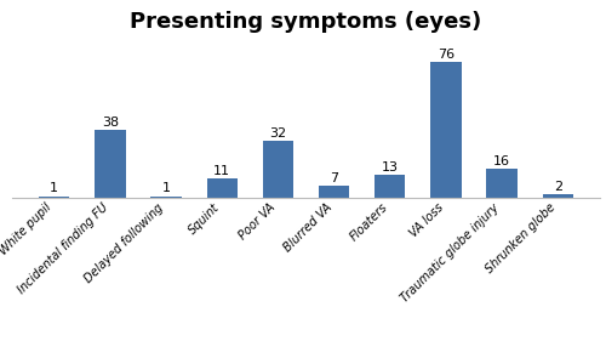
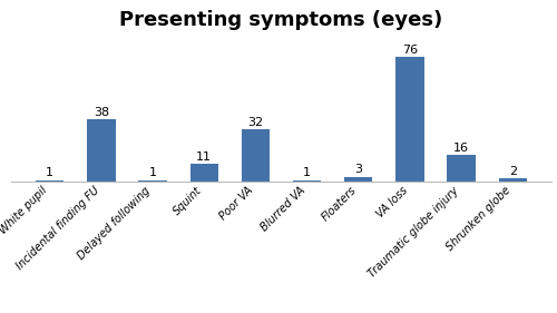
Blurred VA: 7 -> 1
Floaters: 13 -> 3
